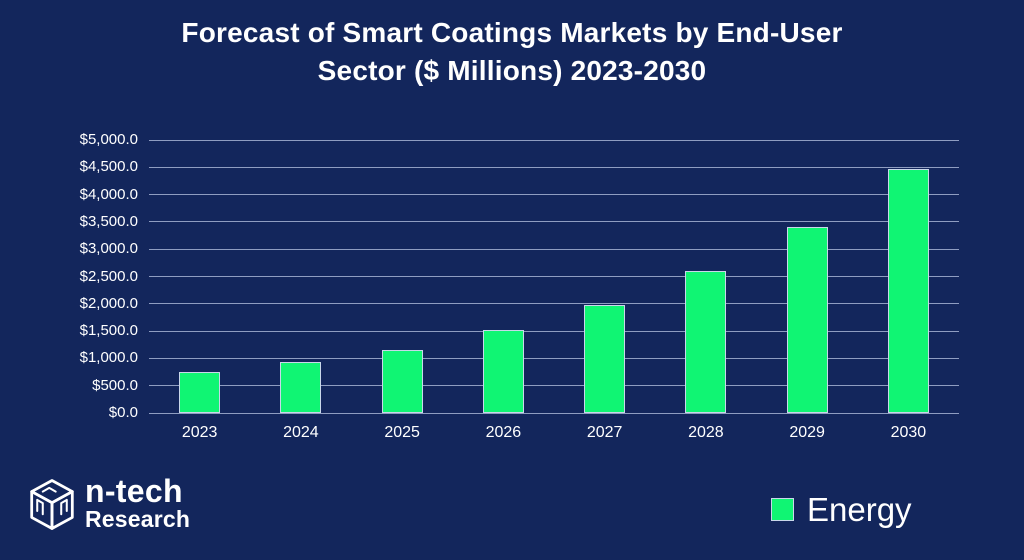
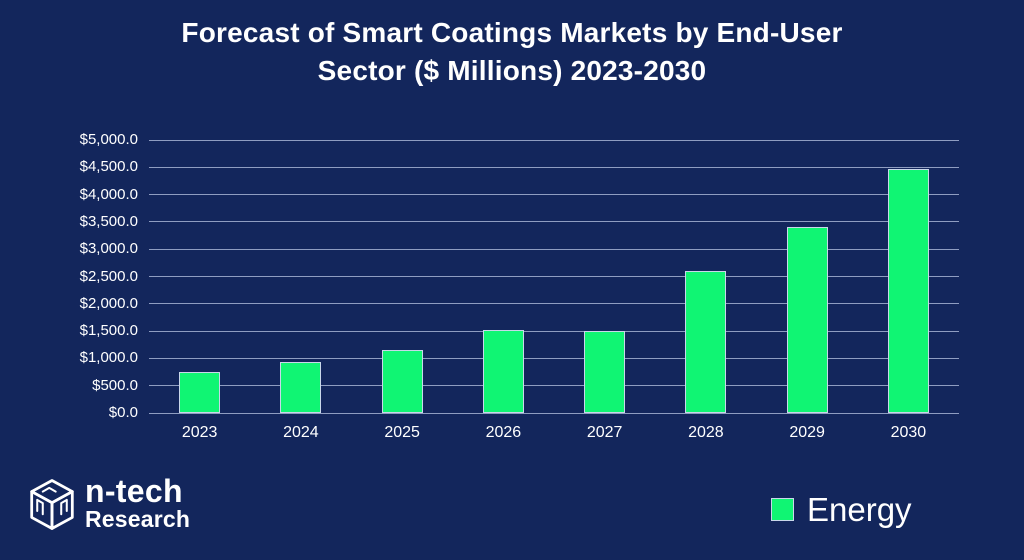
2027: $2000 -> $1500
